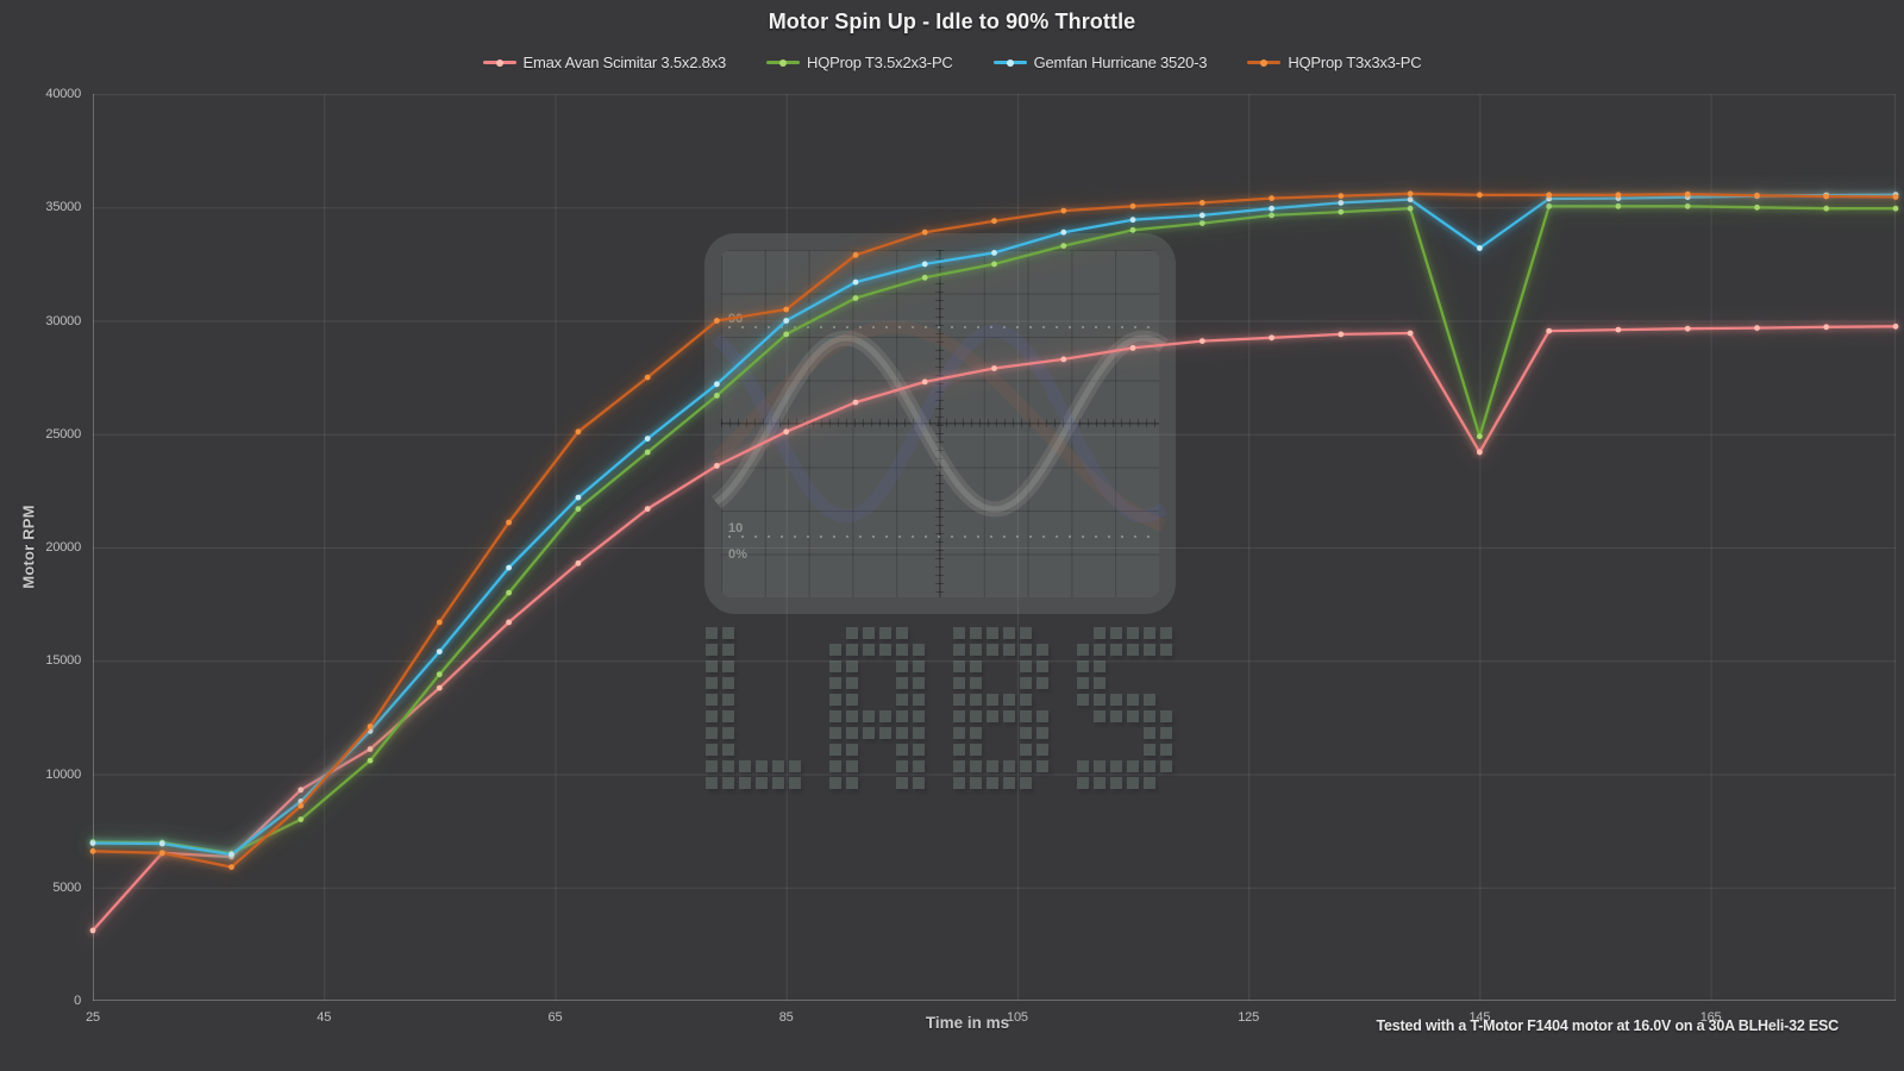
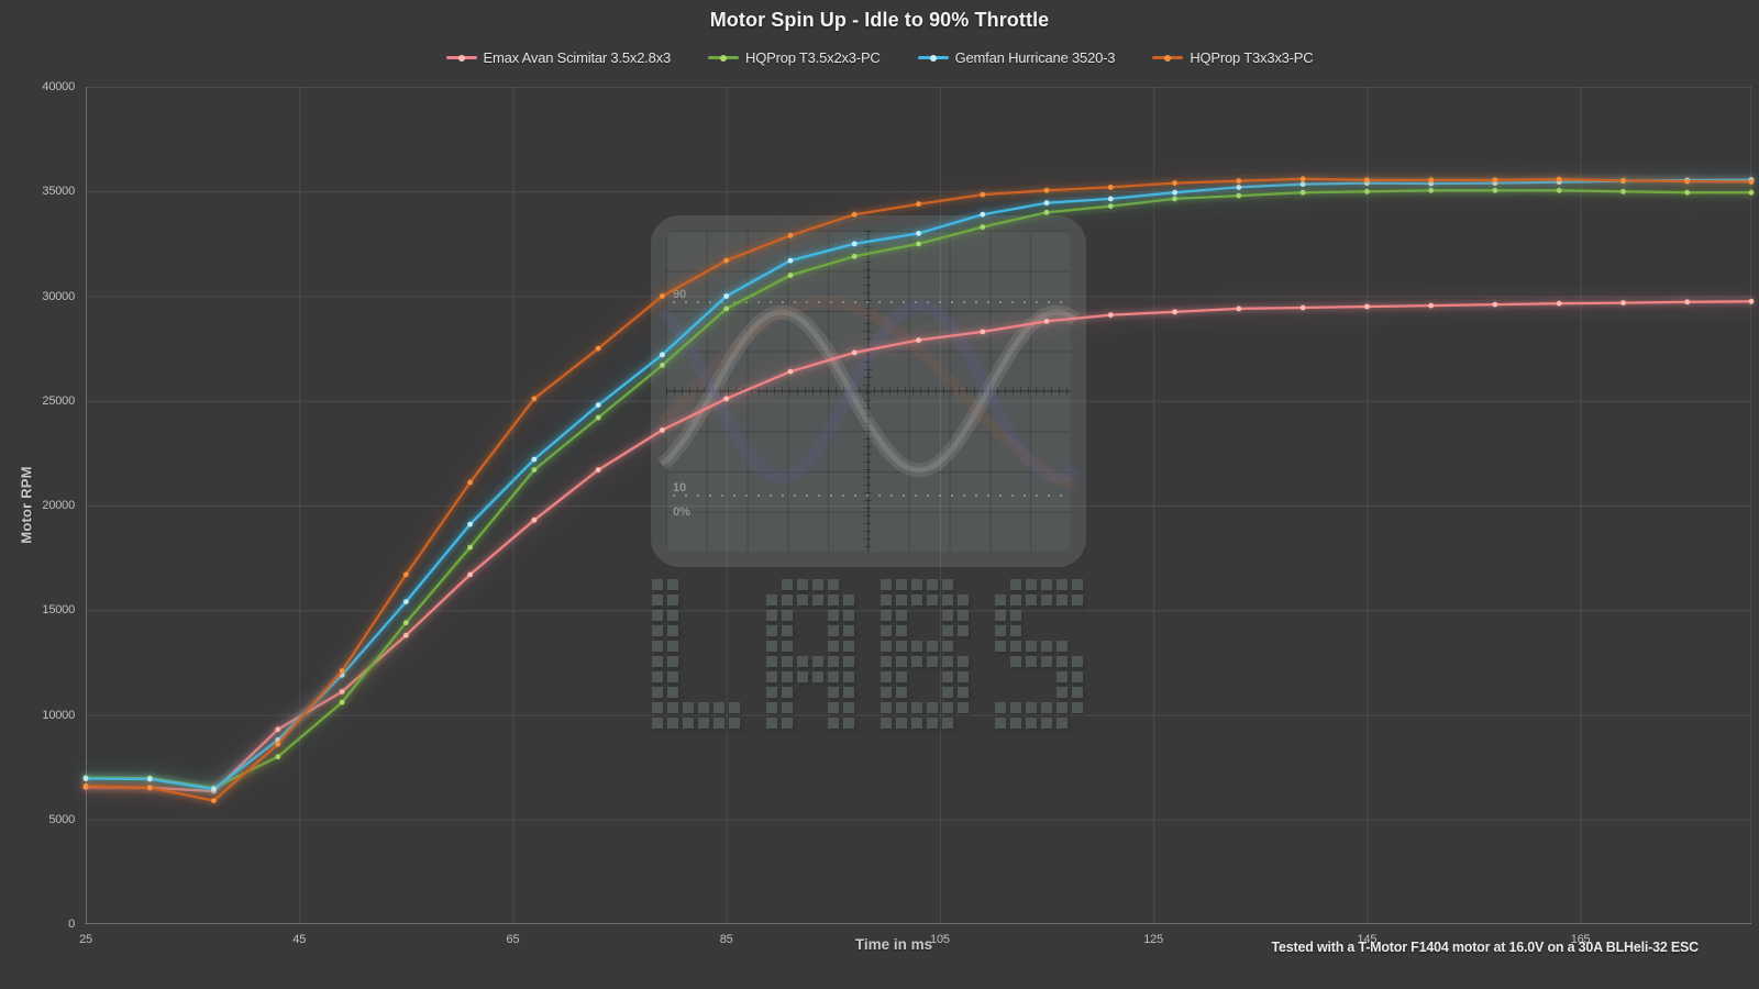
Emax Avan Scimitar 3.5x2.8x3/25: 3100 -> 6600
HQProp T3x3x3-PC/85: 30500 -> 31700
Emax Avan Scimitar 3.5x2.8x3/145: 24200 -> 29500
HQProp T3.5x2x3-PC/145: 24900 -> 35000
Gemfan Hurricane 3520-3/145: 33200 -> 35400
